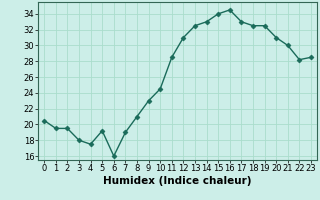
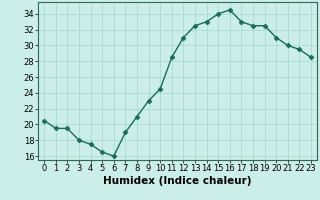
5: 19.2 -> 16.5
22: 28.2 -> 29.5
